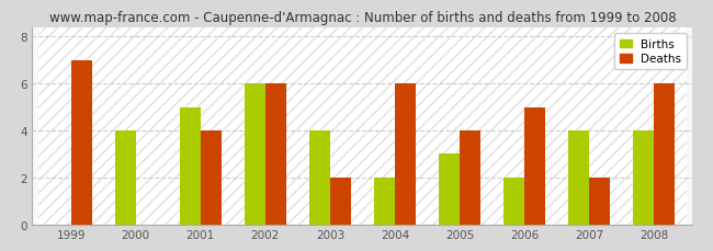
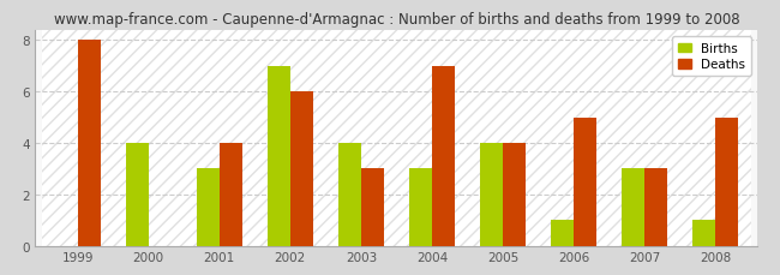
Deaths/1999: 7 -> 8
Births/2001: 5 -> 3
Births/2002: 6 -> 7
Deaths/2003: 2 -> 3
Births/2004: 2 -> 3
Deaths/2004: 6 -> 7
Births/2005: 3 -> 4
Births/2006: 2 -> 1
Births/2007: 4 -> 3
Deaths/2007: 2 -> 3
Births/2008: 4 -> 1
Deaths/2008: 6 -> 5
